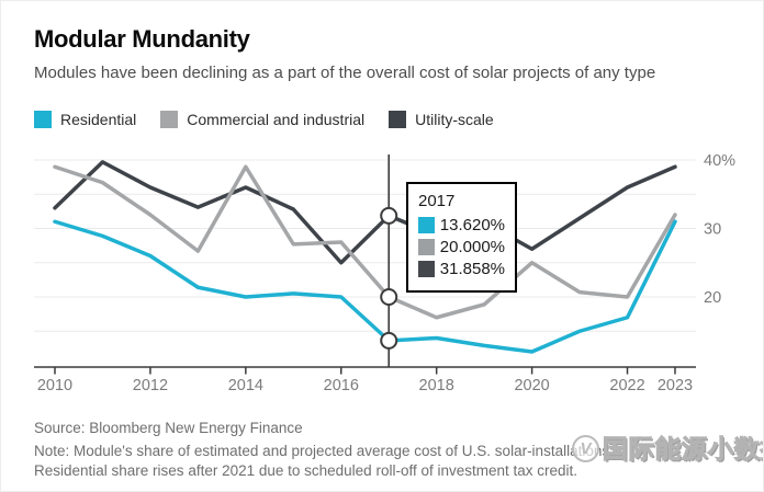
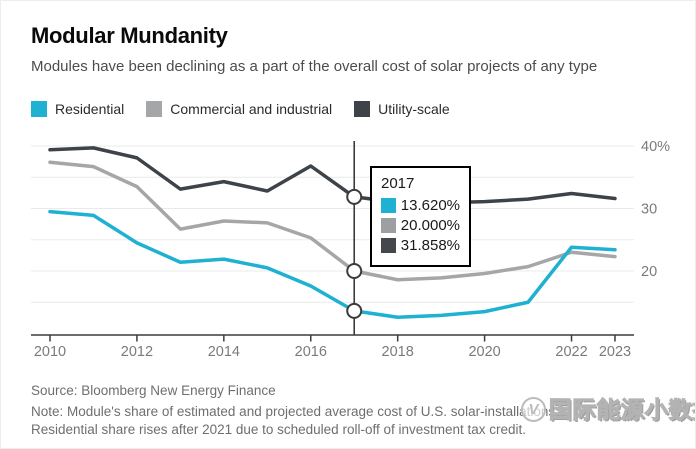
Residential/2010: 31% -> 30%
Commercial and industrial/2010: 39% -> 37%
Utility-scale/2010: 33% -> 39%
Residential/2012: 26% -> 24%
Commercial and industrial/2012: 32% -> 34%
Utility-scale/2012: 36% -> 38%
Residential/2014: 20% -> 22%
Commercial and industrial/2014: 39% -> 28%
Utility-scale/2014: 36% -> 34%
Residential/2016: 20% -> 18%
Commercial and industrial/2016: 28% -> 25%
Utility-scale/2016: 25% -> 37%
Residential/2018: 14% -> 13%
Commercial and industrial/2018: 17% -> 19%
Utility-scale/2018: 29% -> 31%
Residential/2020: 12% -> 14%
Commercial and industrial/2020: 25% -> 20%
Utility-scale/2020: 27% -> 31%
Residential/2022: 17% -> 24%
Commercial and industrial/2022: 20% -> 23%
Utility-scale/2022: 36% -> 32%
Residential/2023: 31% -> 23%
Commercial and industrial/2023: 32% -> 22%
Utility-scale/2023: 39% -> 32%
